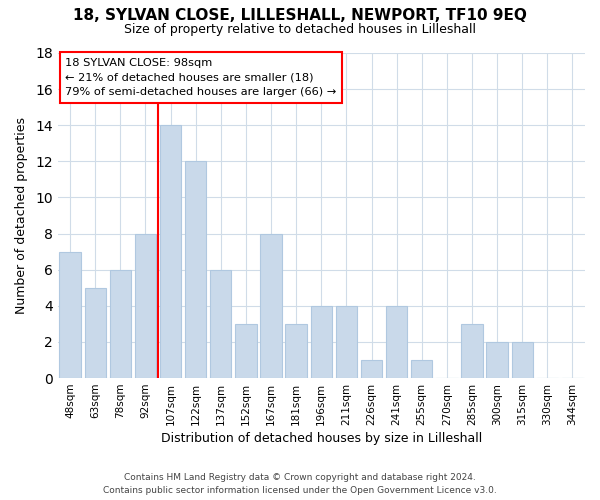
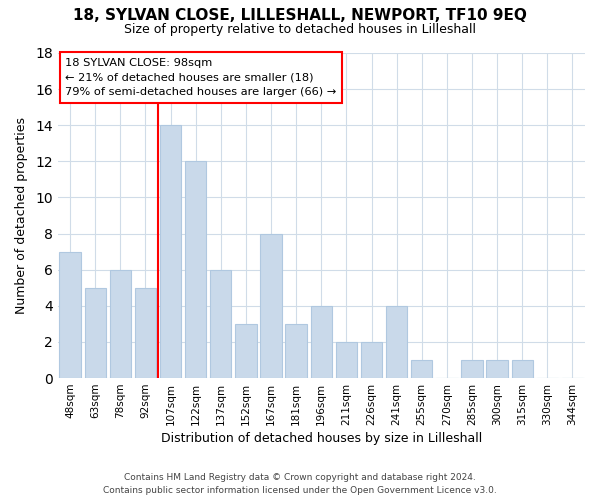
92sqm: 8 -> 5
211sqm: 4 -> 2
226sqm: 1 -> 2
285sqm: 3 -> 1
300sqm: 2 -> 1
315sqm: 2 -> 1
